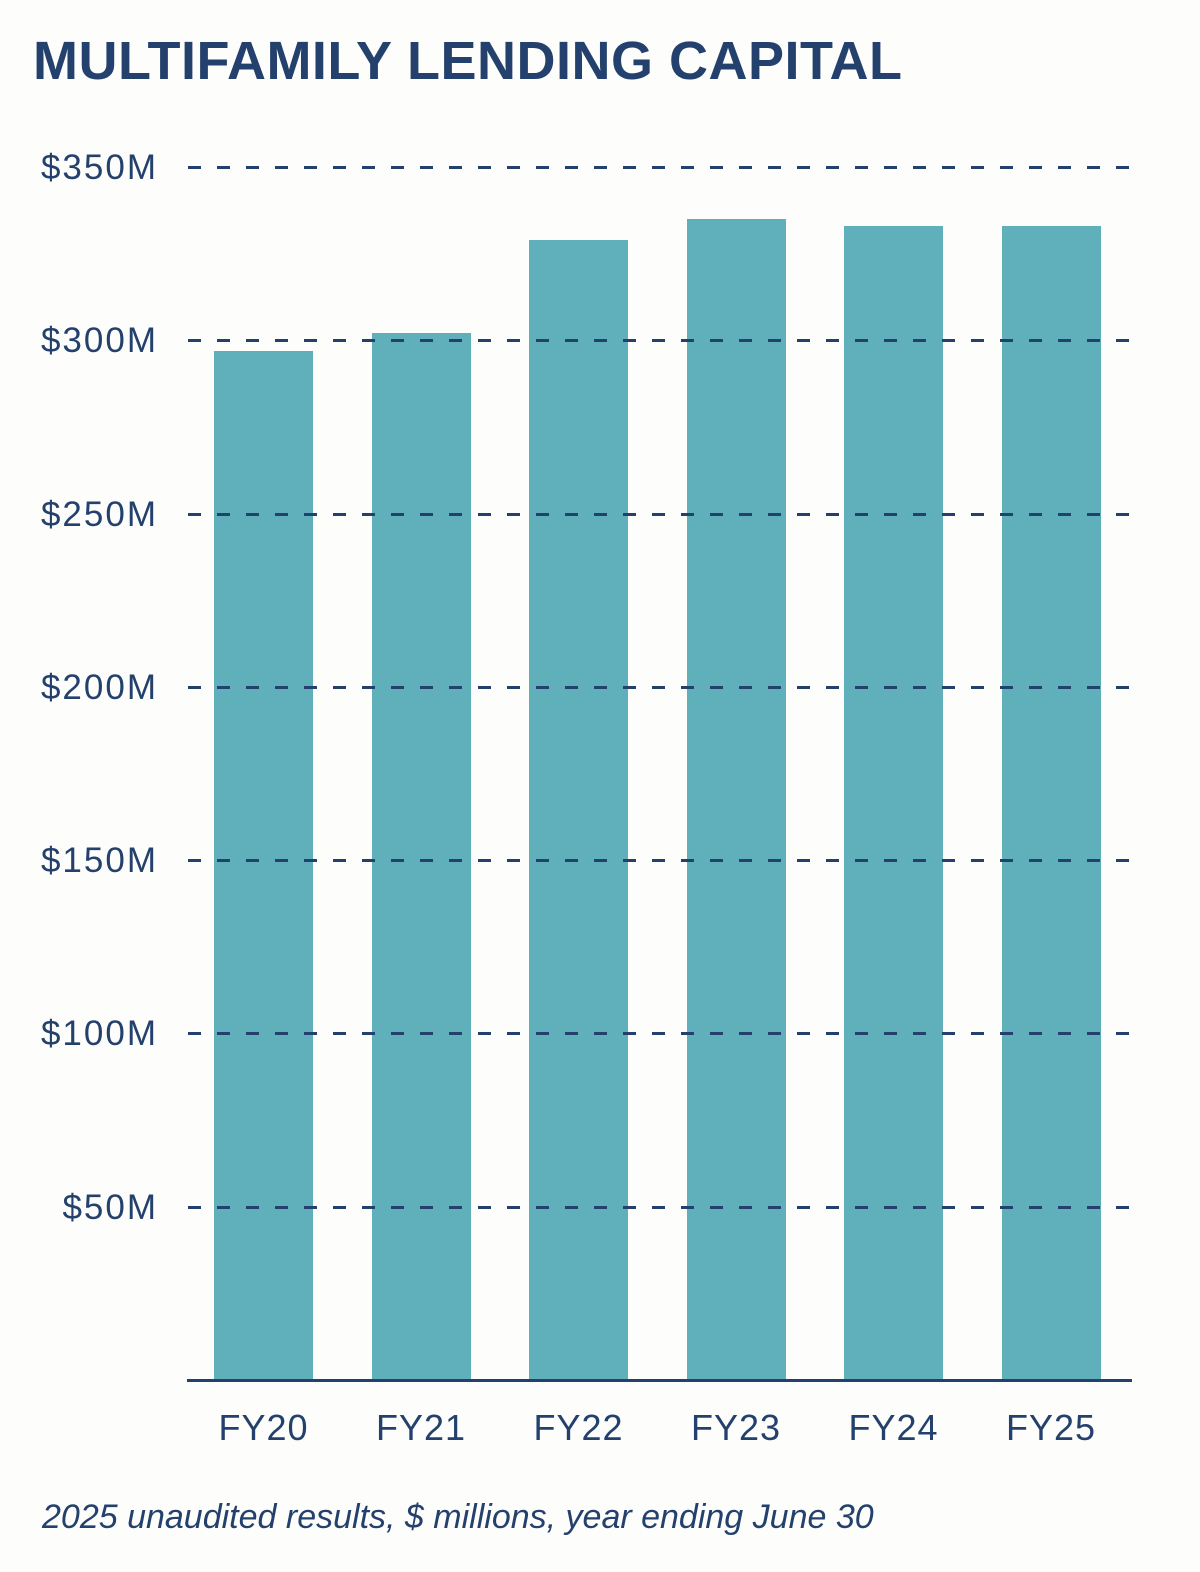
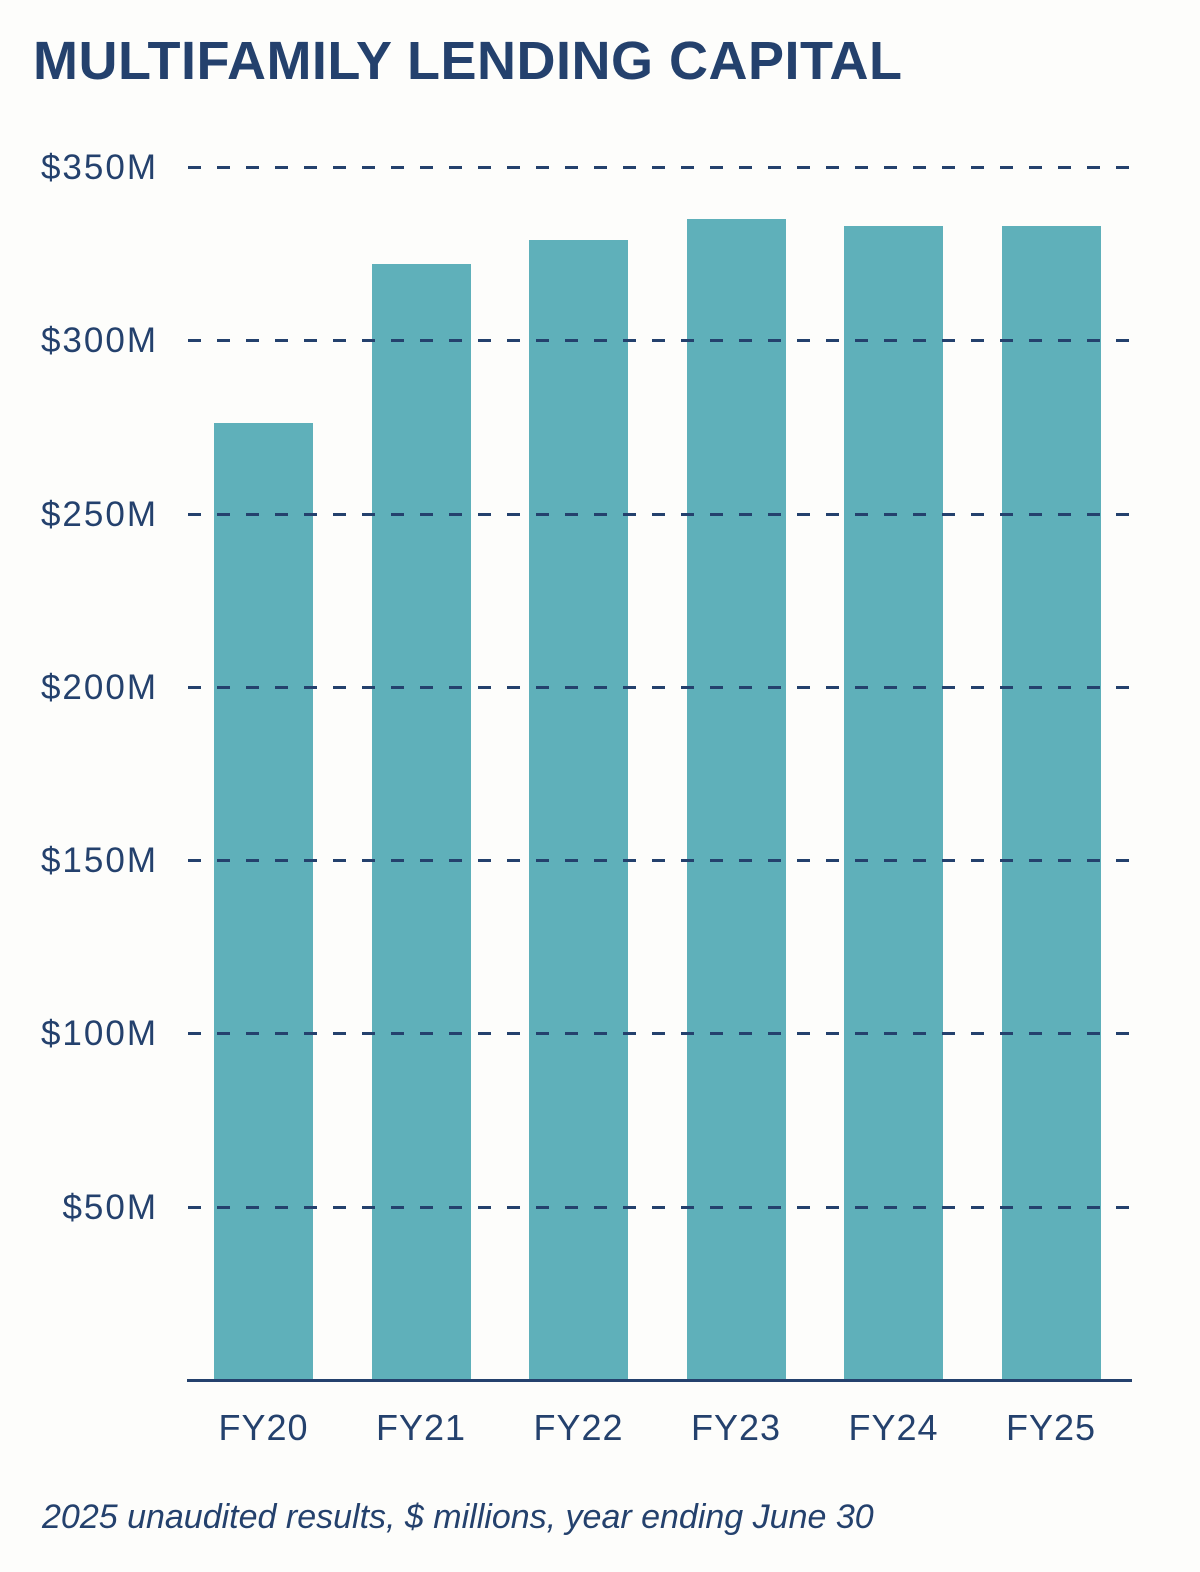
FY20: $297M -> $276M
FY21: $302M -> $322M
